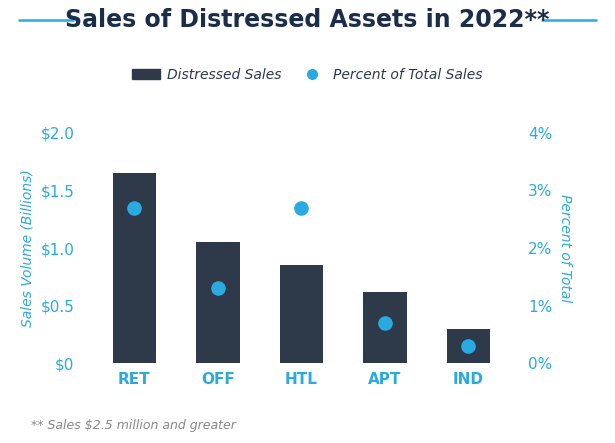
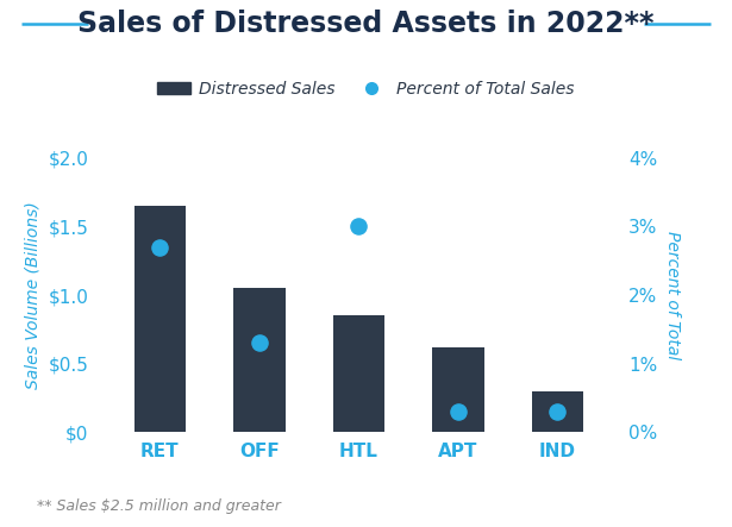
Percent of Total Sales/HTL: 2.7% -> 3.0%
Percent of Total Sales/APT: 0.7% -> 0.3%
